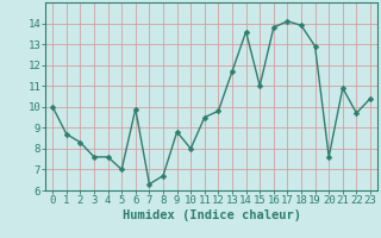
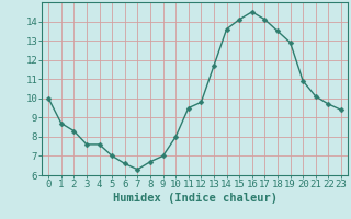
6: 9.9 -> 6.6
9: 8.8 -> 7.0
15: 11.0 -> 14.1
16: 13.8 -> 14.5
18: 13.9 -> 13.5
20: 7.6 -> 10.9
21: 10.9 -> 10.1
23: 10.4 -> 9.4
